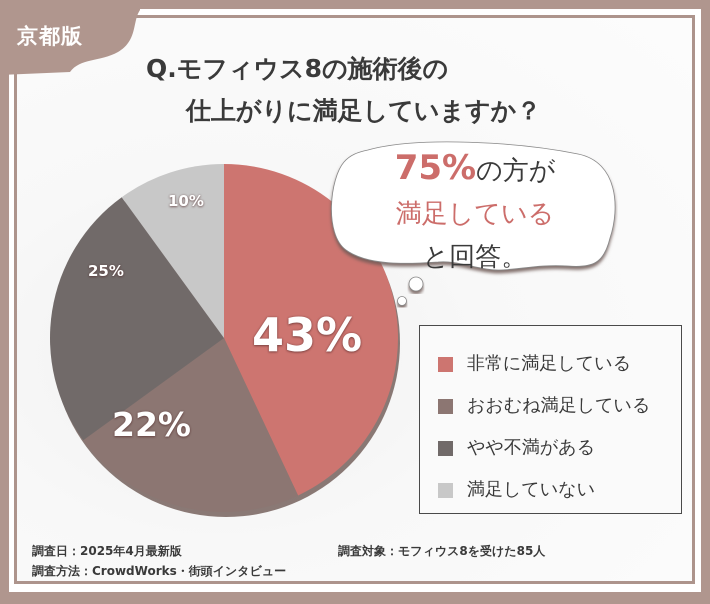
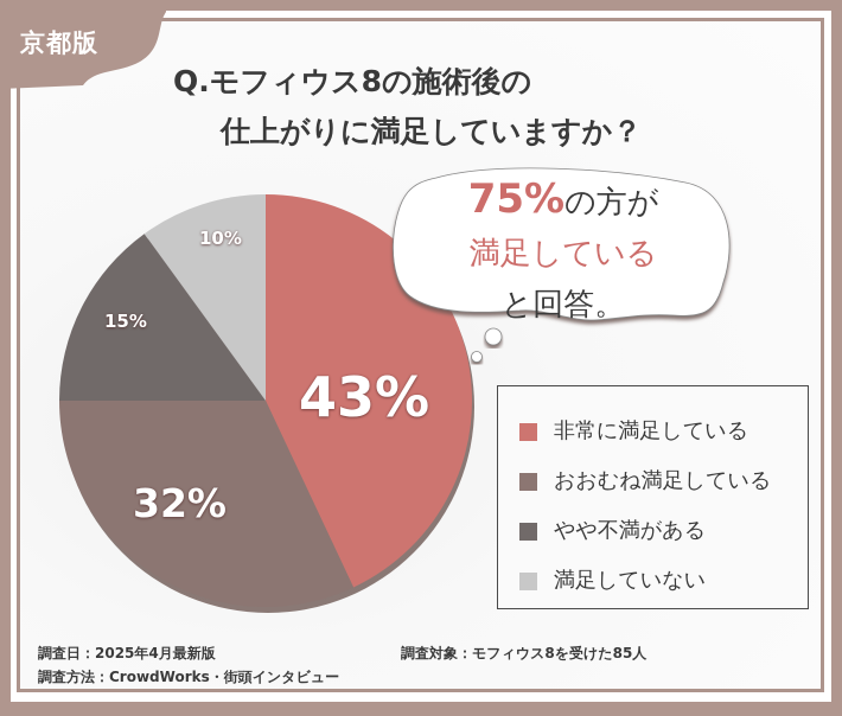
おおむね満足している: 22% -> 32%
やや不満がある: 25% -> 15%
